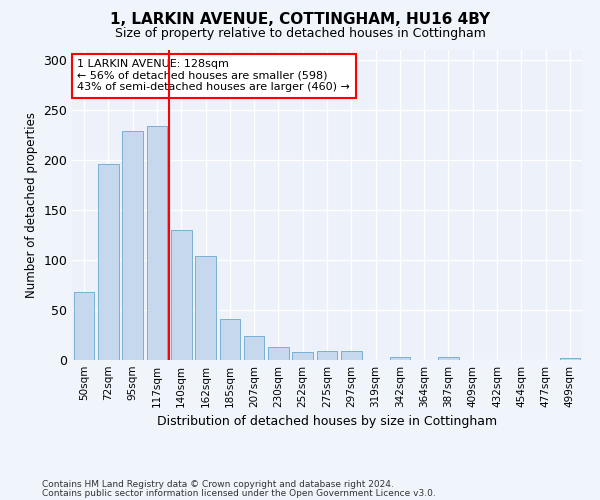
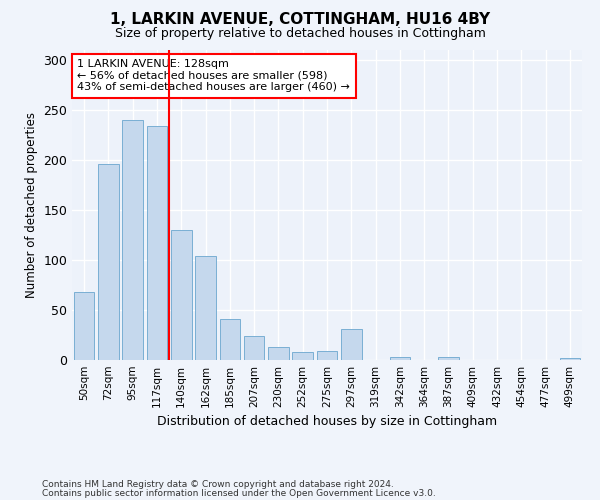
95sqm: 229 -> 240
297sqm: 9 -> 31
